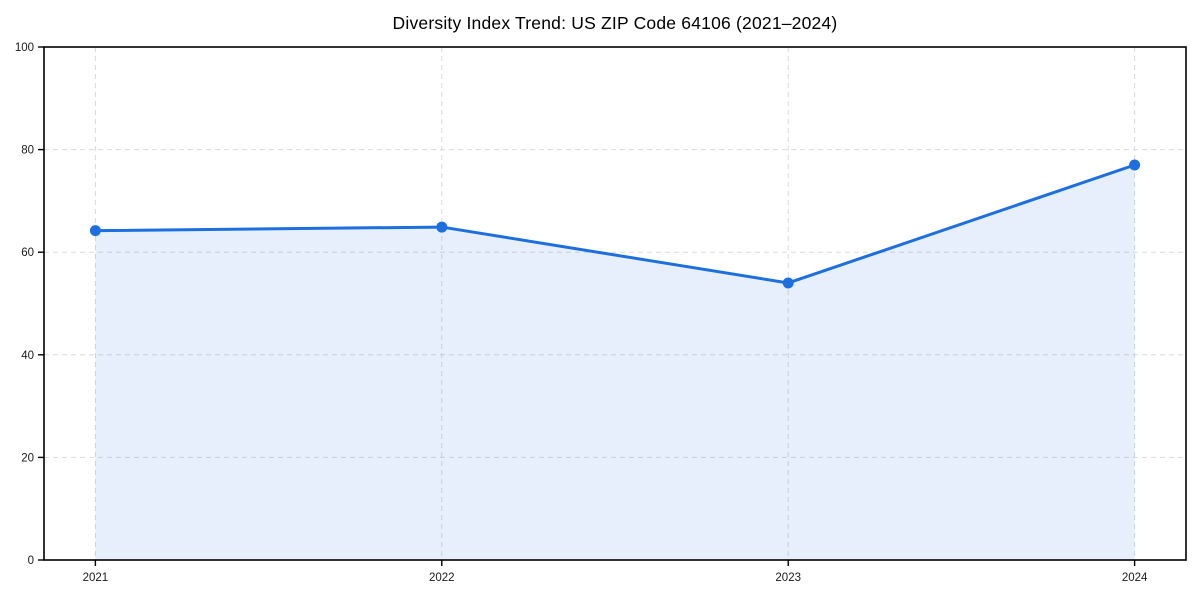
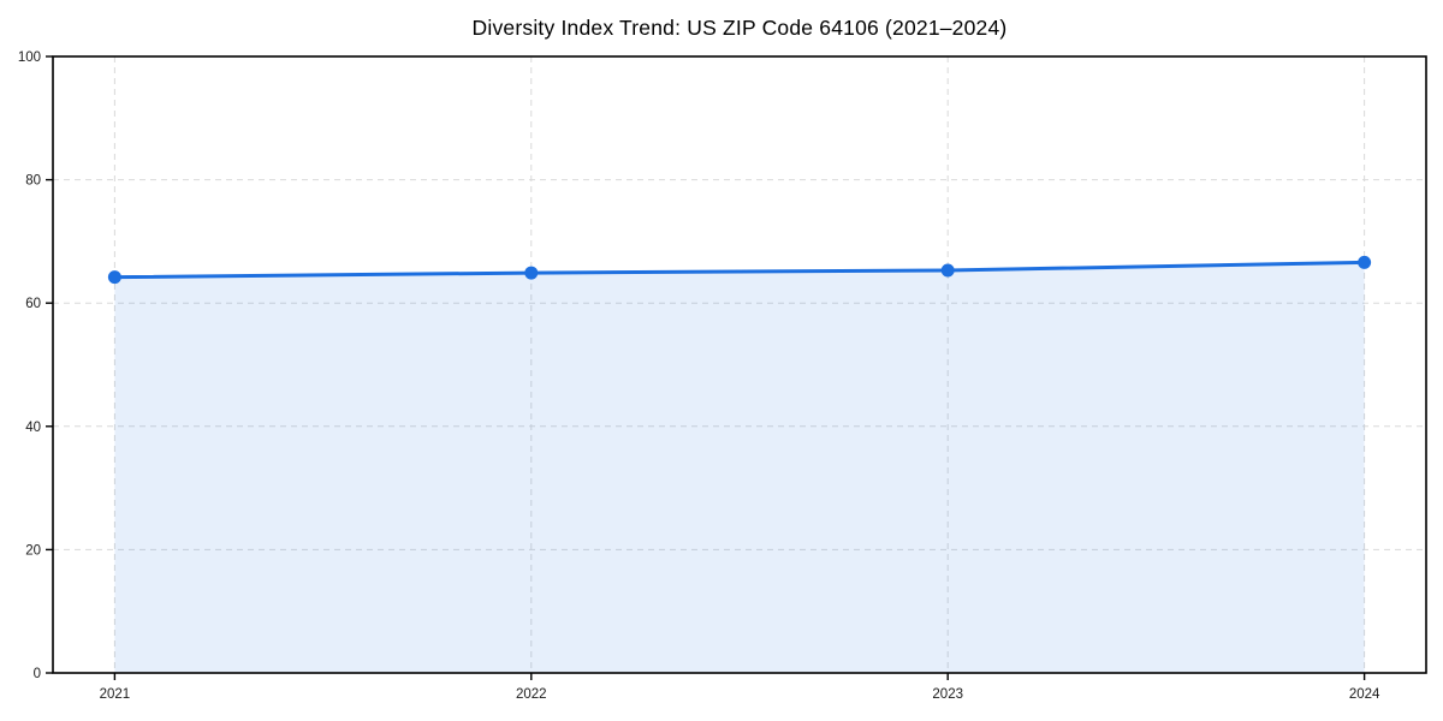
2023: 54 -> 65
2024: 77 -> 67
